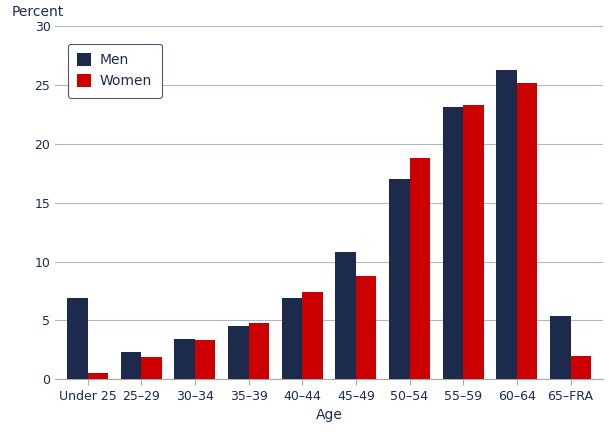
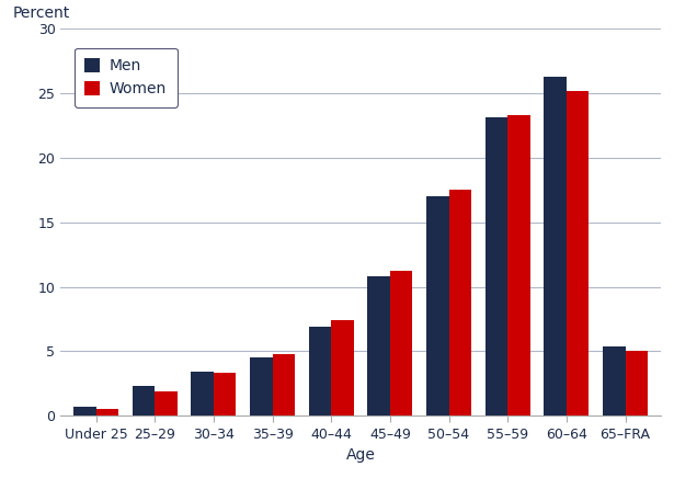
Men/Under 25: 6.9 -> 0.7
Women/45–49: 8.8 -> 11.2
Women/50–54: 18.8 -> 17.5
Women/65–FRA: 2.0 -> 5.0
